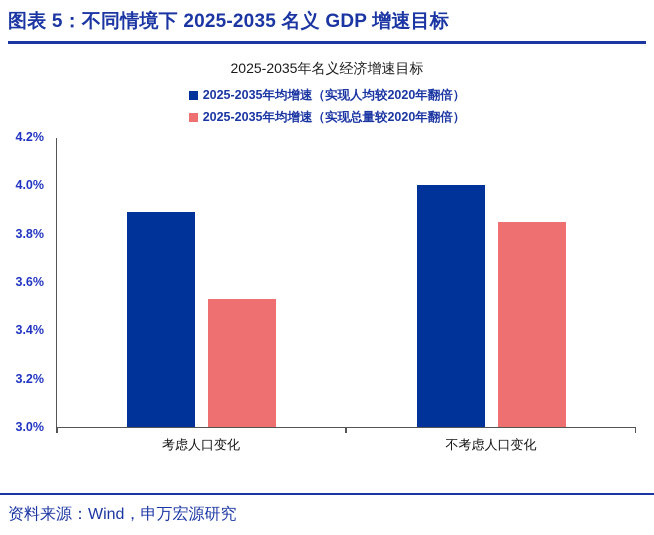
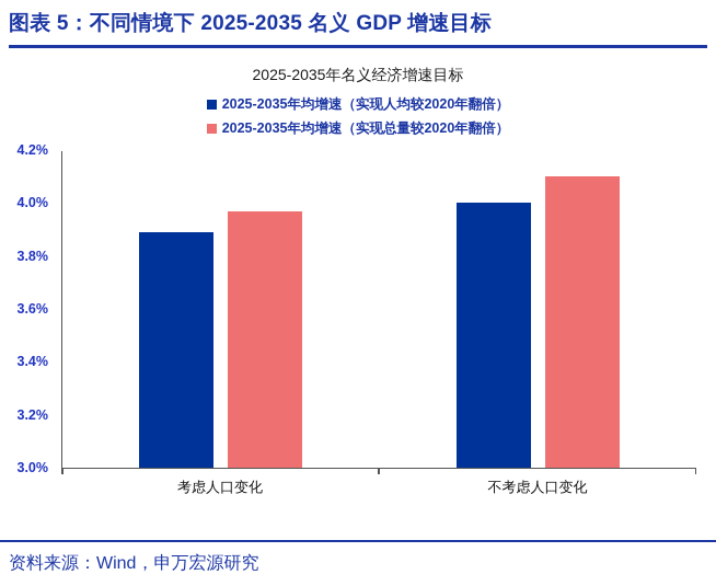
2025-2035年均增速（实现总量较2020年翻倍）/考虑人口变化: 3.53% -> 3.97%
2025-2035年均增速（实现总量较2020年翻倍）/不考虑人口变化: 3.85% -> 4.10%
